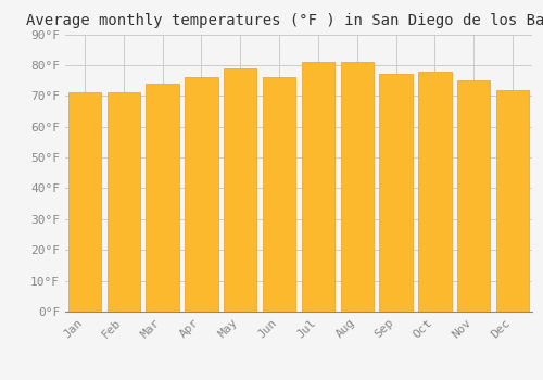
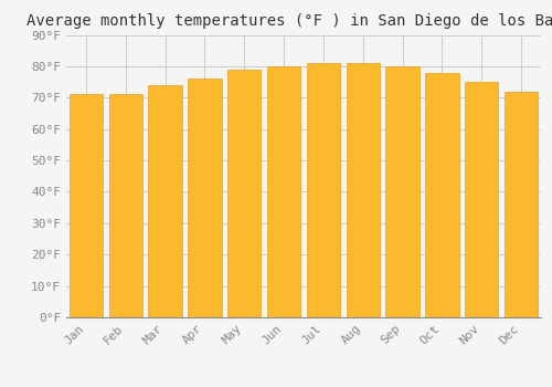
Jun: 76°F -> 80°F
Sep: 77°F -> 80°F
